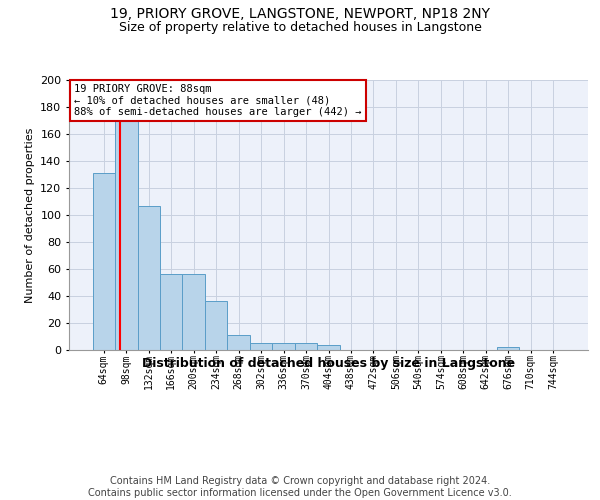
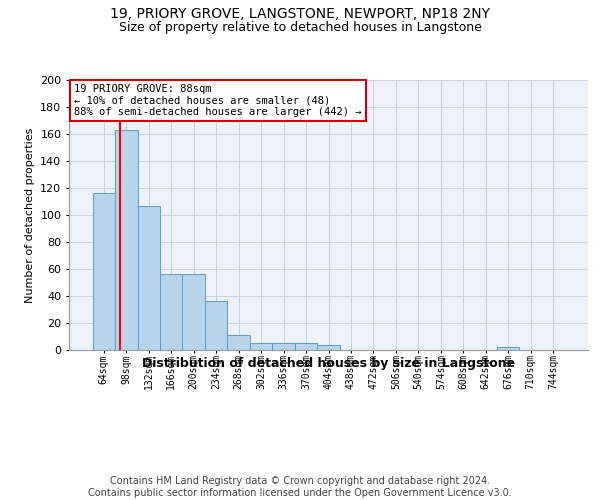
64sqm: 131 -> 116
98sqm: 170 -> 163
